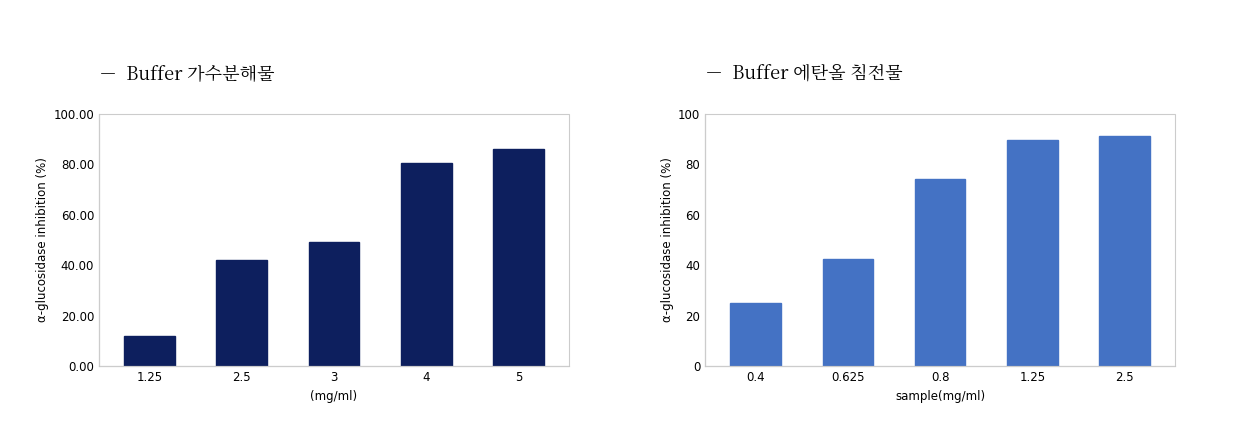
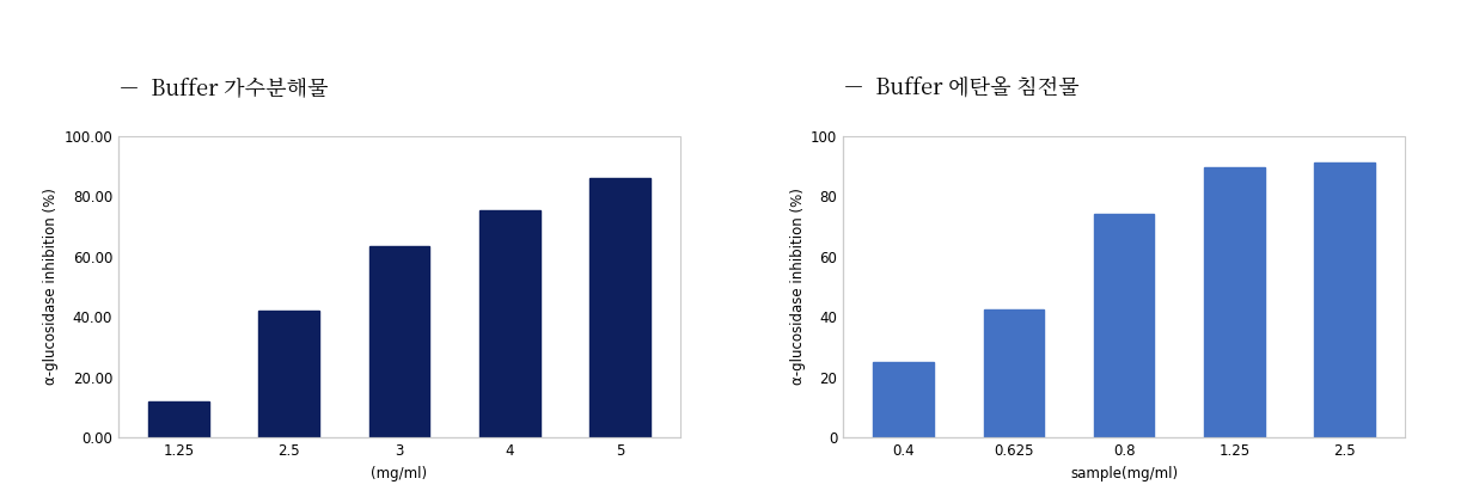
3: 49.0 -> 63.5
4: 80.5 -> 75.5
